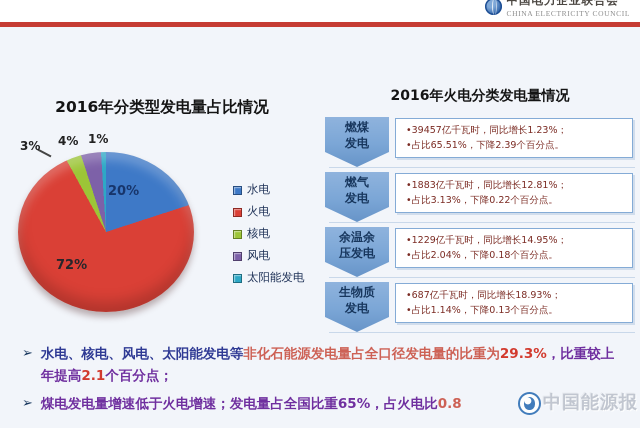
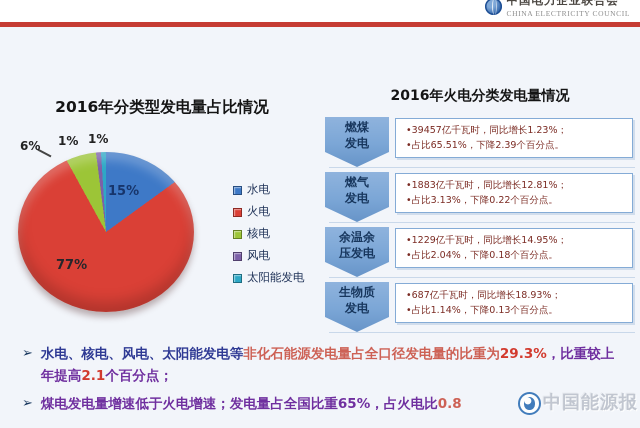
2016年分类型发电量占比情况/水电: 20% -> 15%
2016年分类型发电量占比情况/火电: 72% -> 77%
2016年分类型发电量占比情况/核电: 3% -> 6%
2016年分类型发电量占比情况/风电: 4% -> 1%
